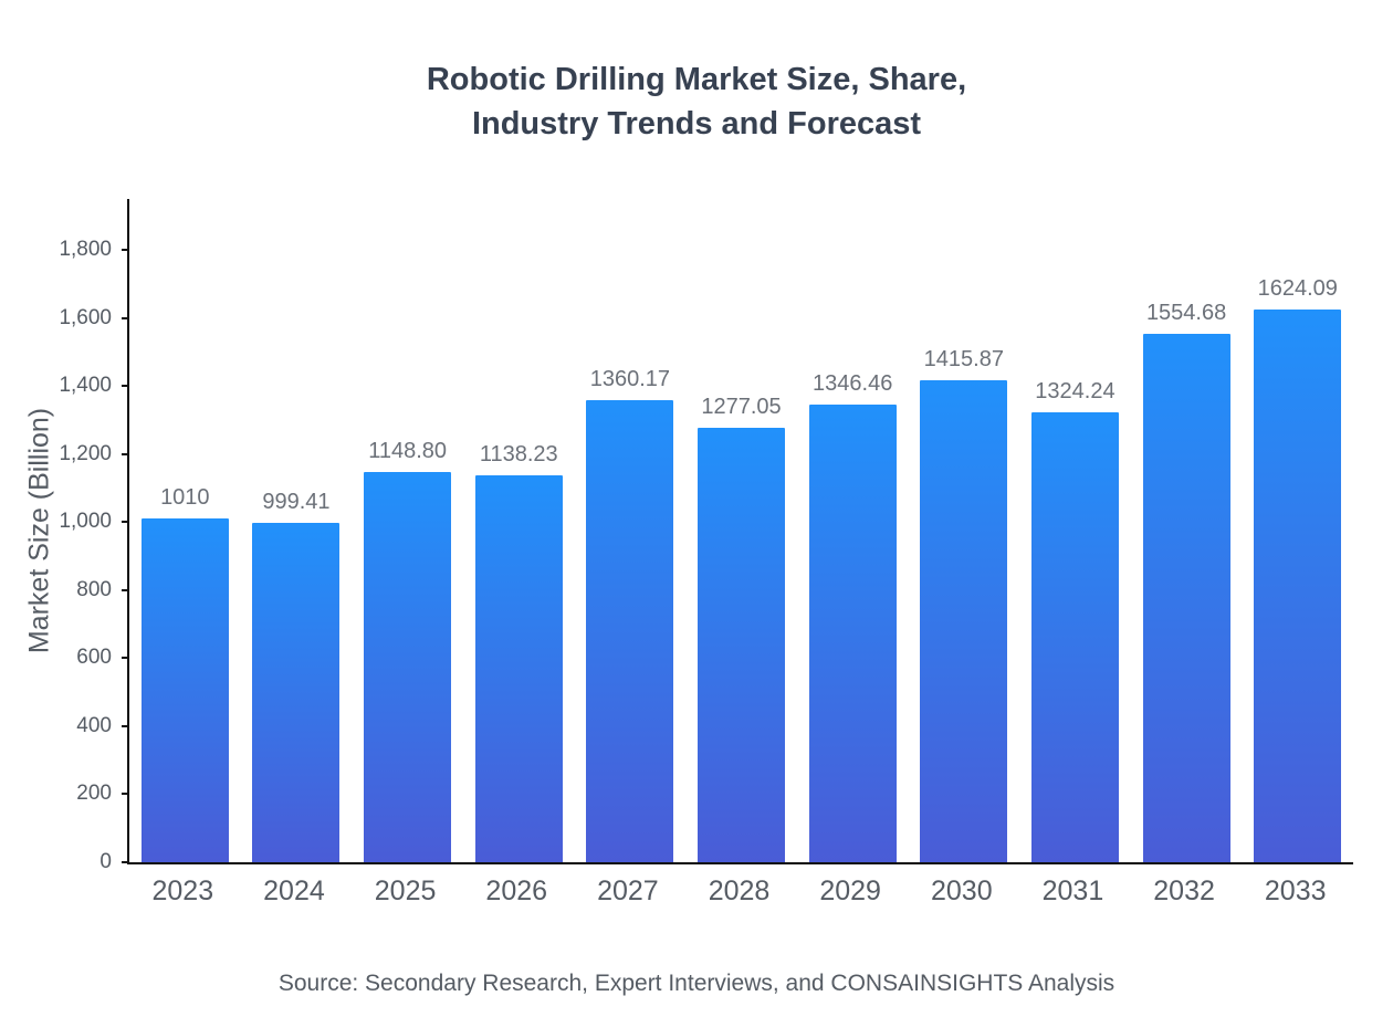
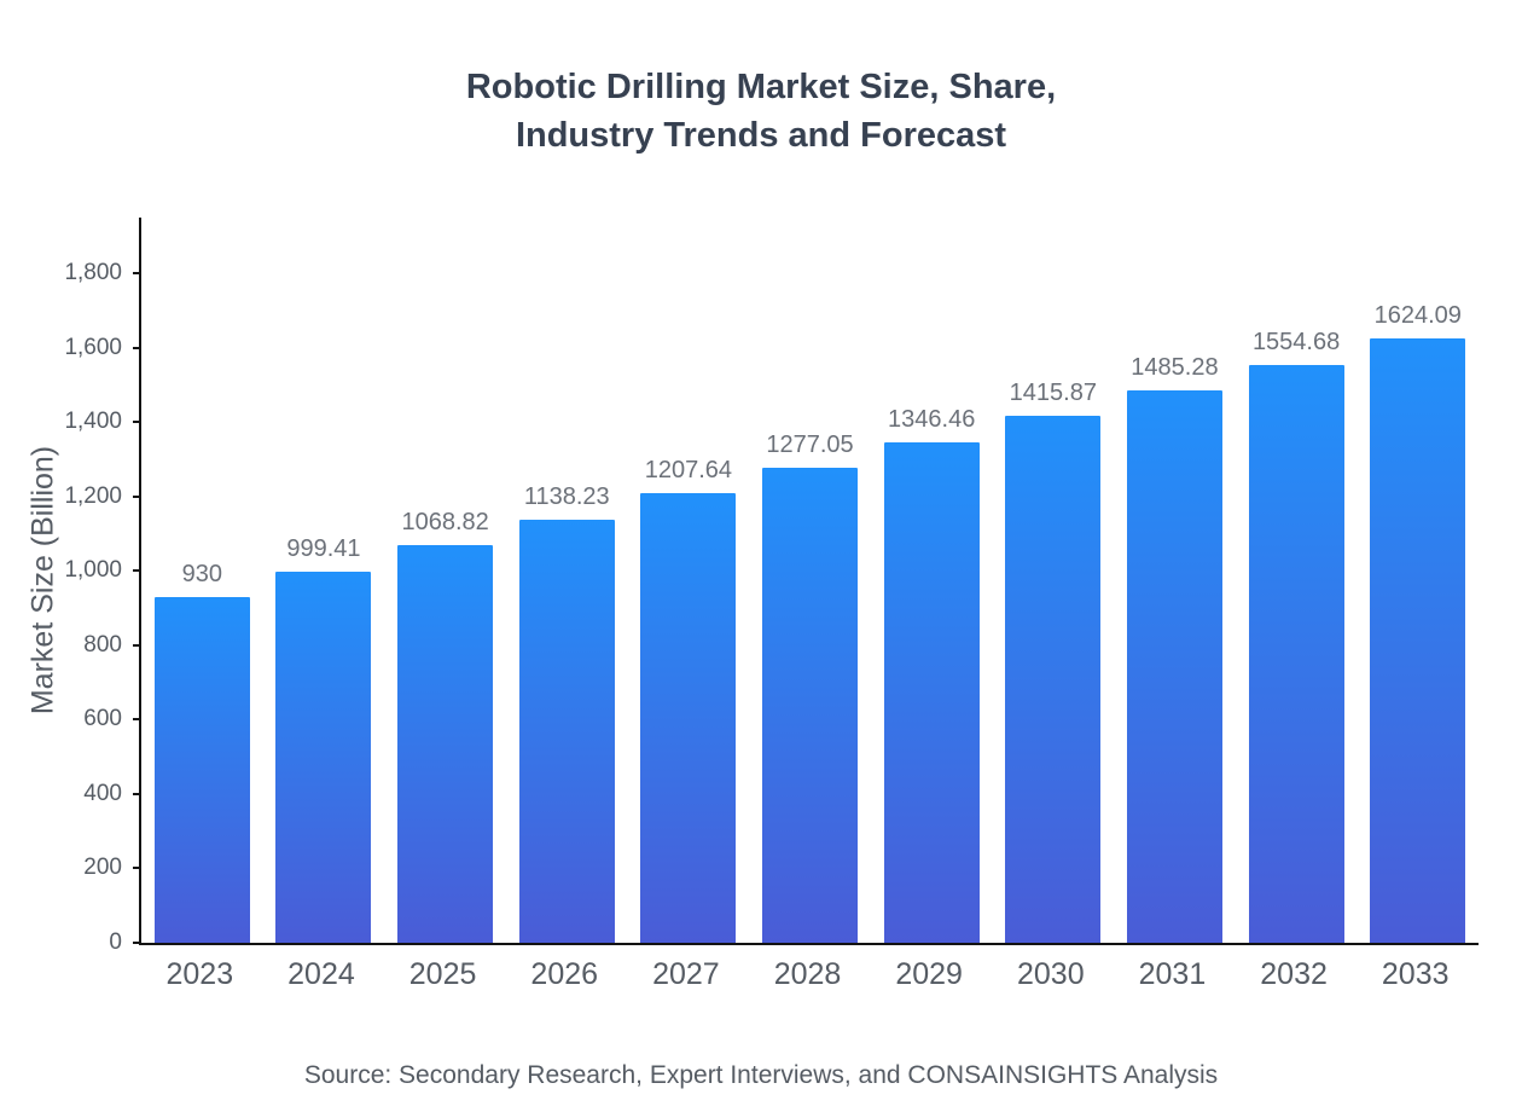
2023: 1010 -> 930
2025: 1148.80 -> 1068.82
2027: 1360.17 -> 1207.64
2031: 1324.24 -> 1485.28
